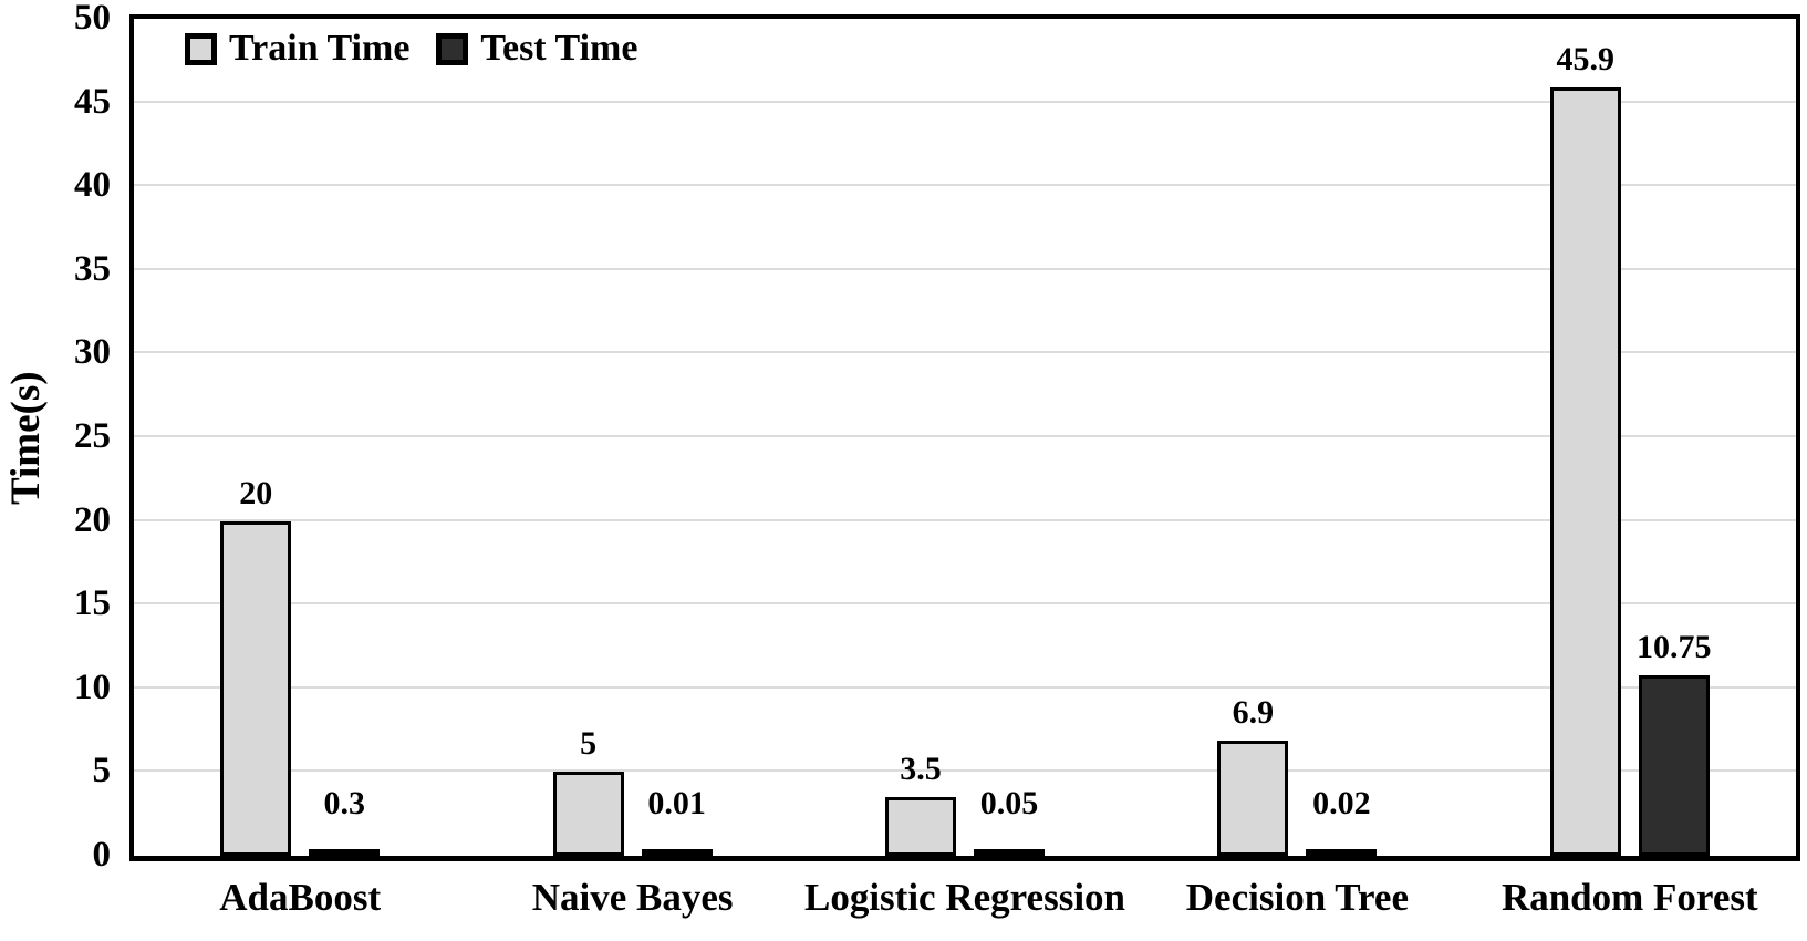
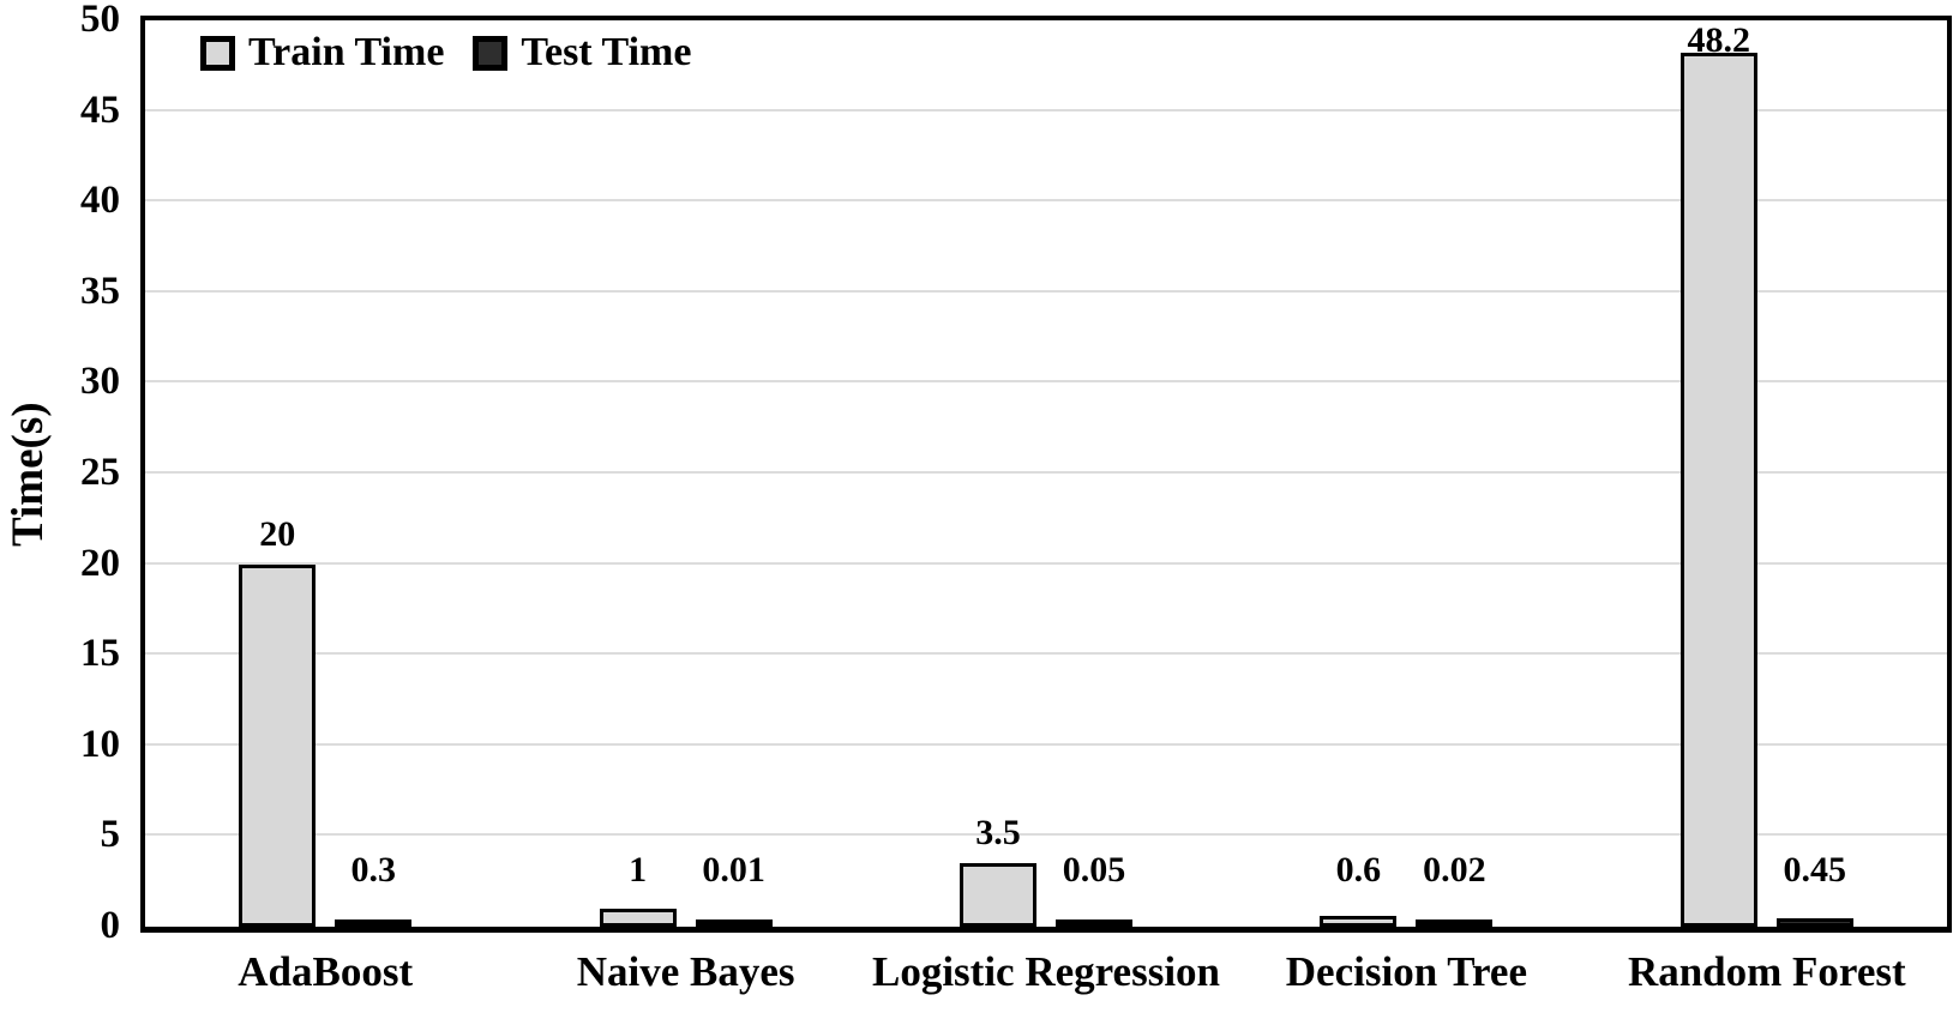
Train Time/Naive Bayes: 5 -> 1
Train Time/Decision Tree: 6.9 -> 0.6
Train Time/Random Forest: 45.9 -> 48.2
Test Time/Random Forest: 10.75 -> 0.45
